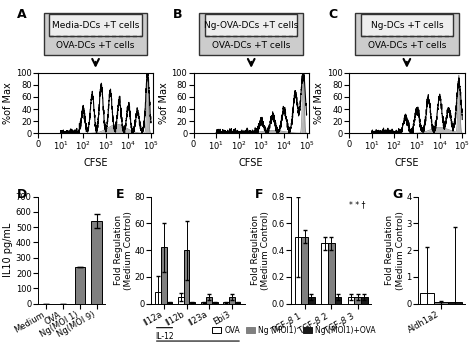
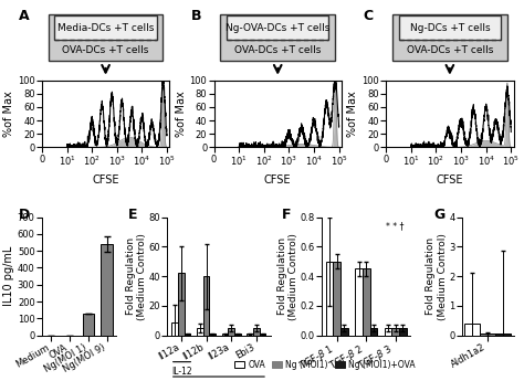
Ng(MOI 1): 240 -> 130
